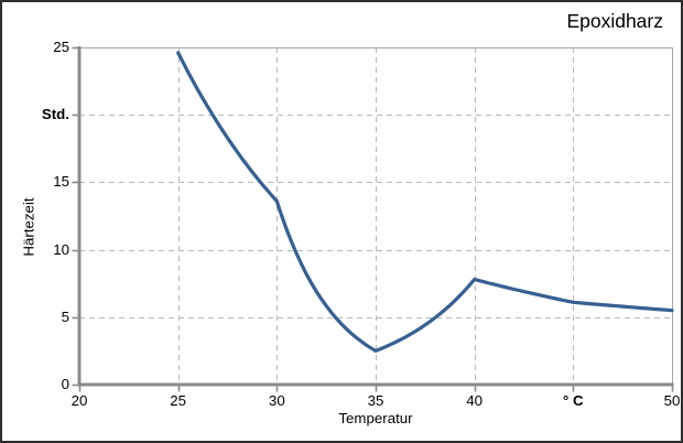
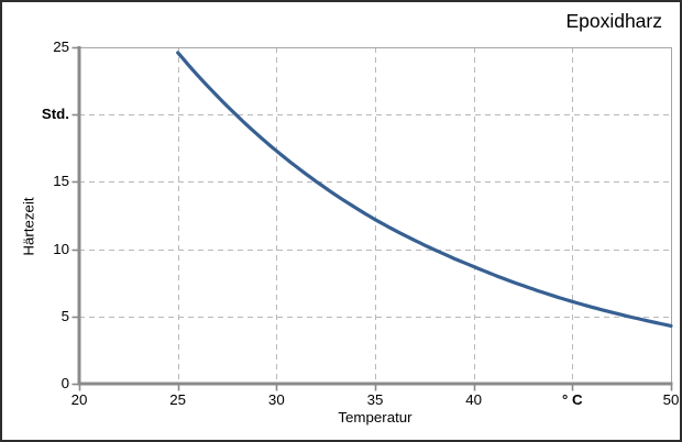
30: 13.6 -> 17.3
35: 2.5 -> 12.2
40: 7.8 -> 8.7
50: 5.5 -> 4.3
